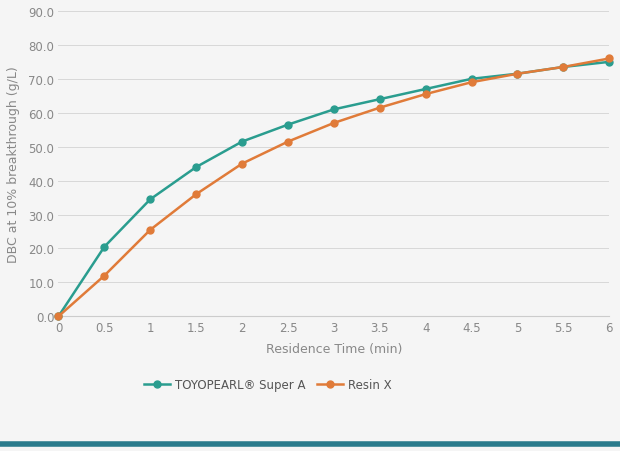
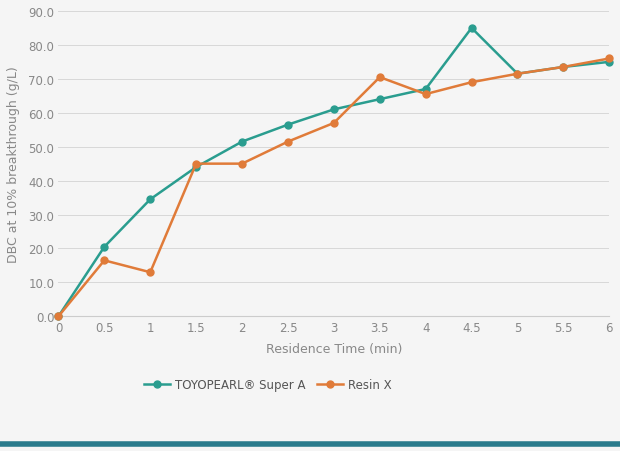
Resin X/0.5: 12.0 -> 16.5
Resin X/1: 25.5 -> 13.0
Resin X/1.5: 36.0 -> 45.0
Resin X/3.5: 61.5 -> 70.5
TOYOPEARL® Super A/4.5: 70.0 -> 85.0
